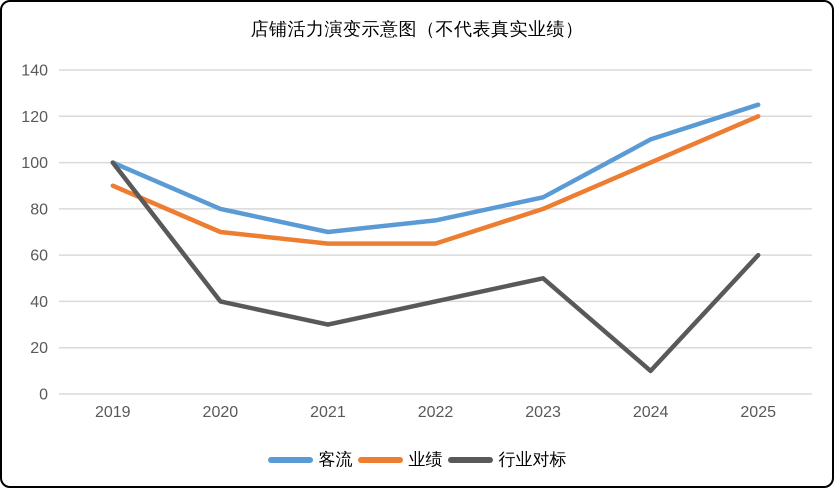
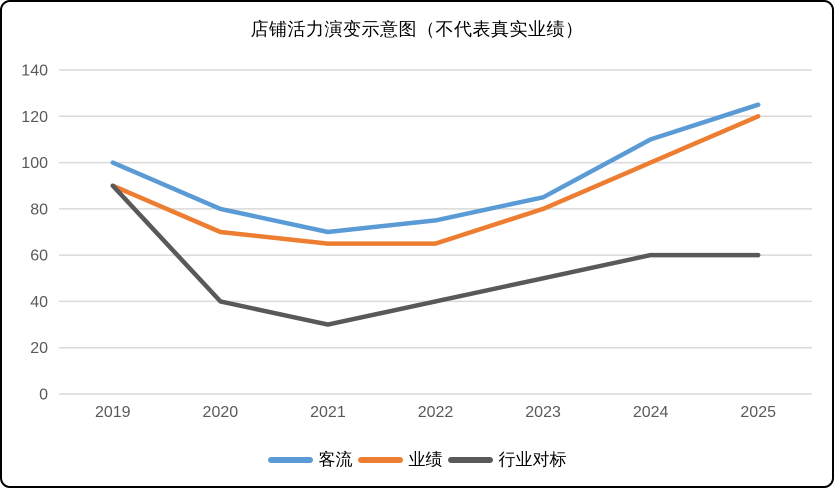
行业对标/2019: 100 -> 90
行业对标/2024: 10 -> 60
